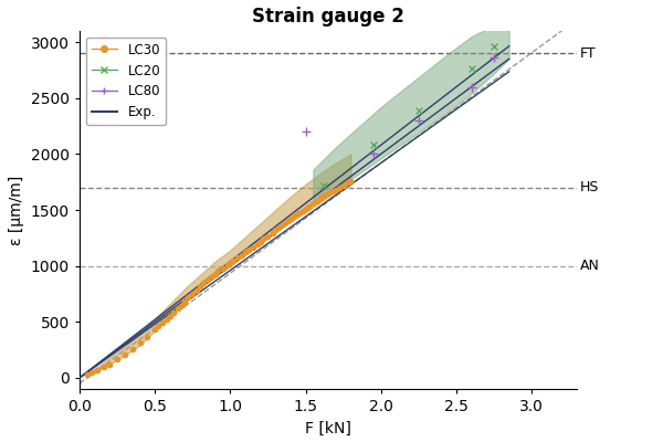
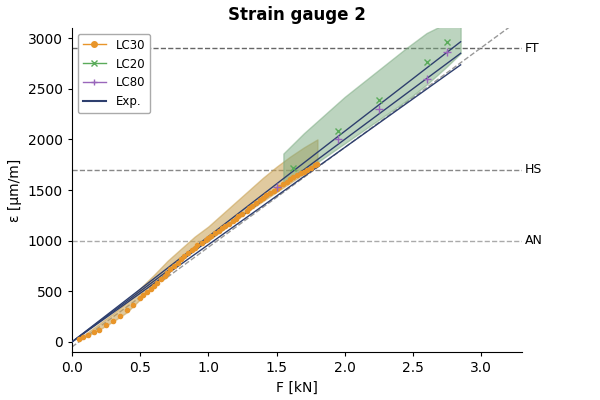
LC80/1.5: 2200 -> 1530
